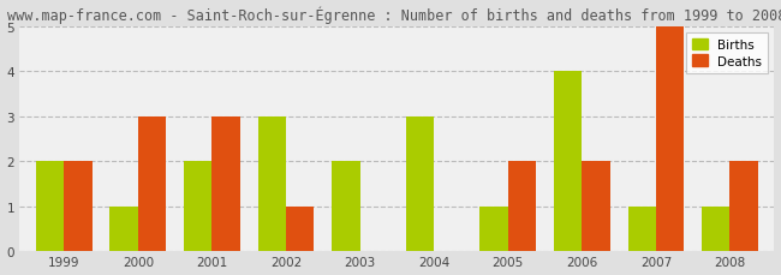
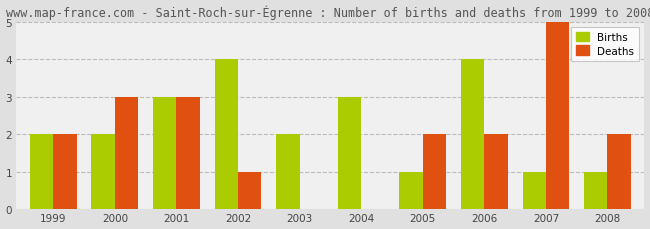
Births/2000: 1 -> 2
Births/2001: 2 -> 3
Births/2002: 3 -> 4
